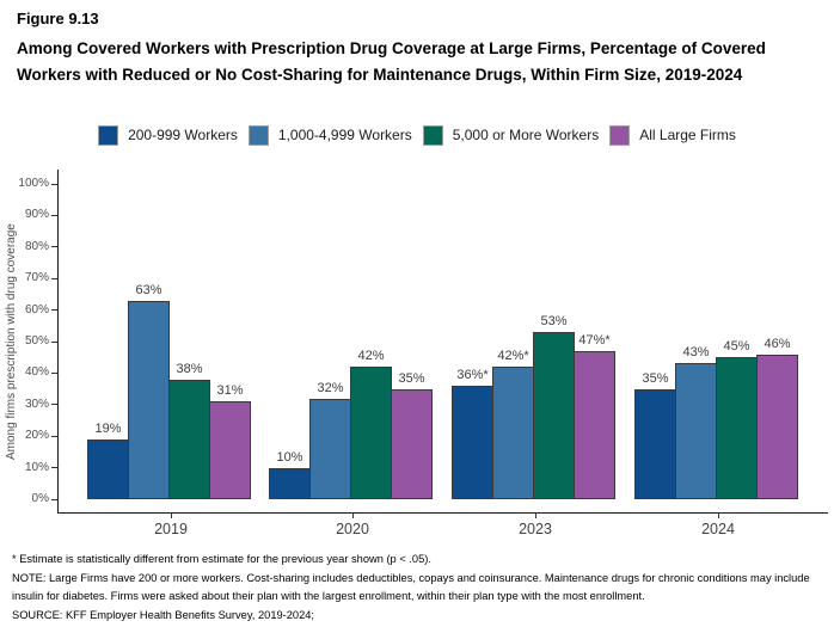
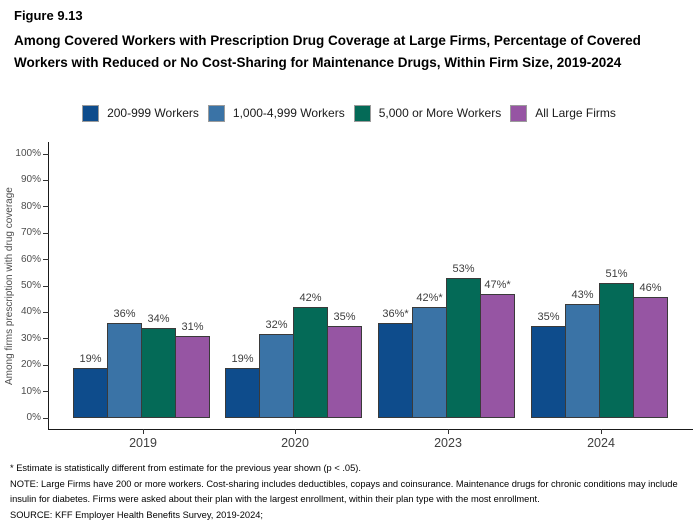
1,000-4,999 Workers/2019: 63% -> 36%
5,000 or More Workers/2019: 38% -> 34%
200-999 Workers/2020: 10% -> 19%
5,000 or More Workers/2024: 45% -> 51%
